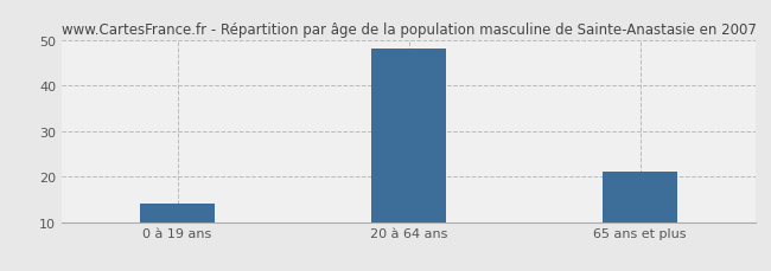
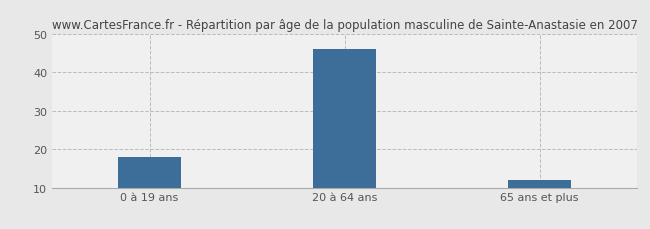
0 à 19 ans: 14 -> 18
20 à 64 ans: 48 -> 46
65 ans et plus: 21 -> 12
